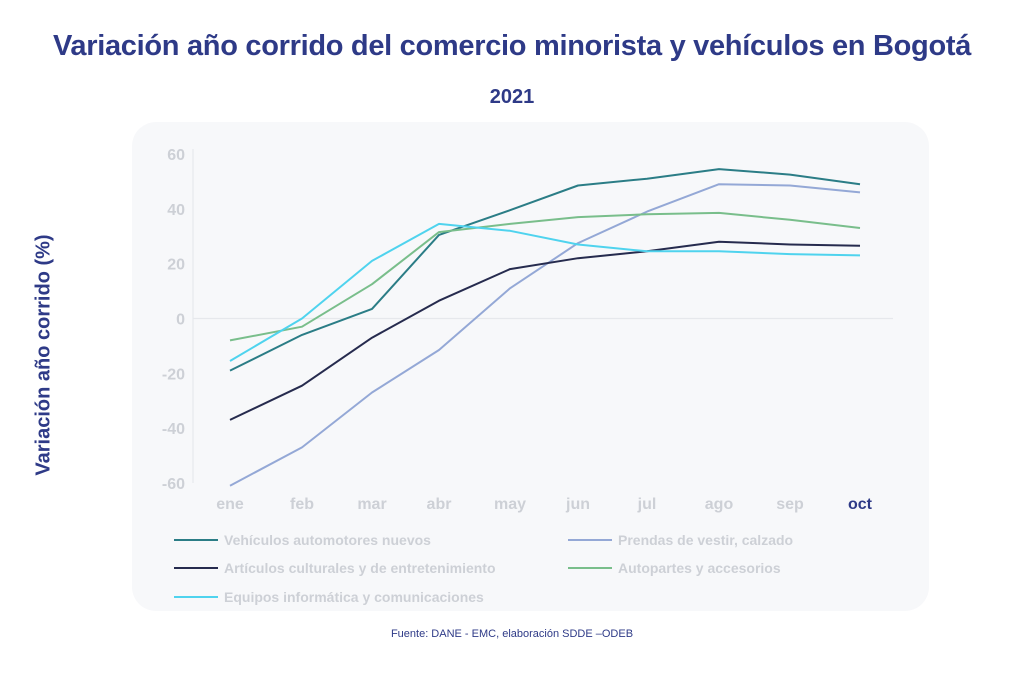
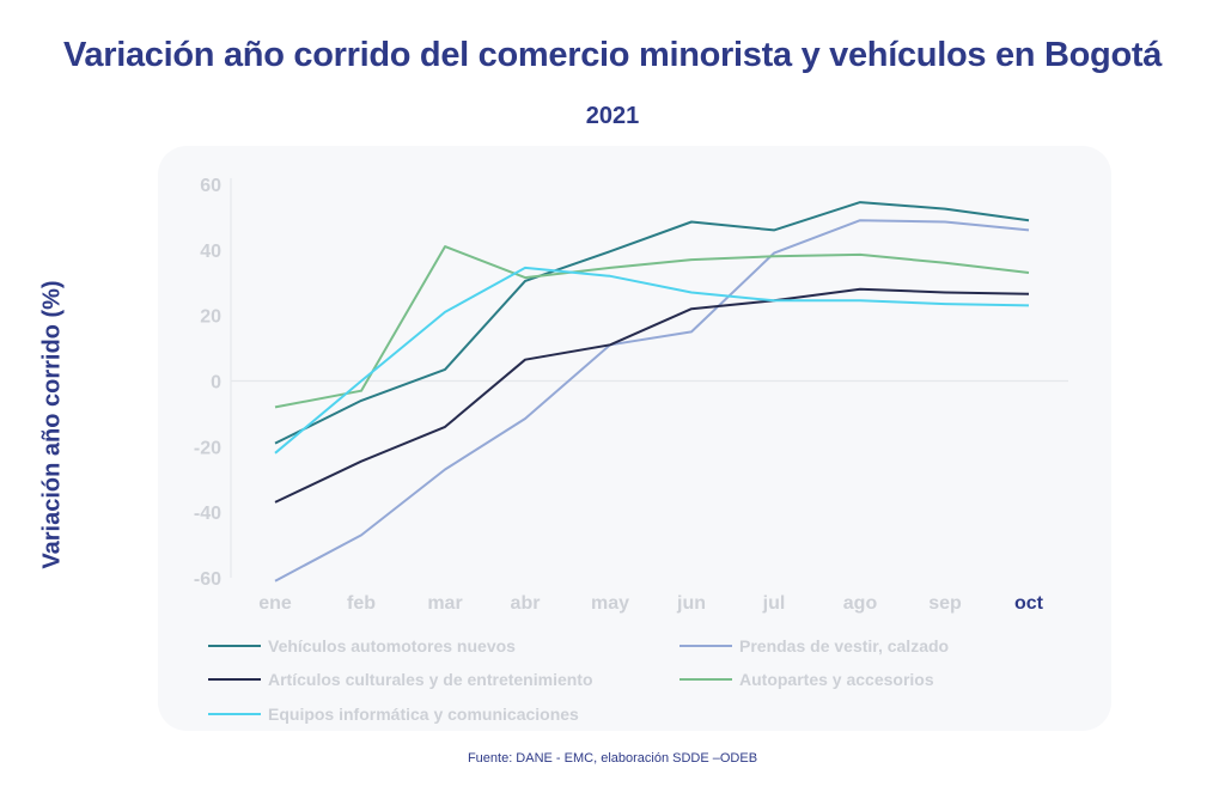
Equipos informática y comunicaciones/ene: -16 -> -22
Artículos culturales y de entretenimiento/mar: -7 -> -14
Autopartes y accesorios/mar: 12 -> 41
Artículos culturales y de entretenimiento/may: 18 -> 11
Prendas de vestir, calzado/jun: 28 -> 15
Vehículos automotores nuevos/jul: 51 -> 46
